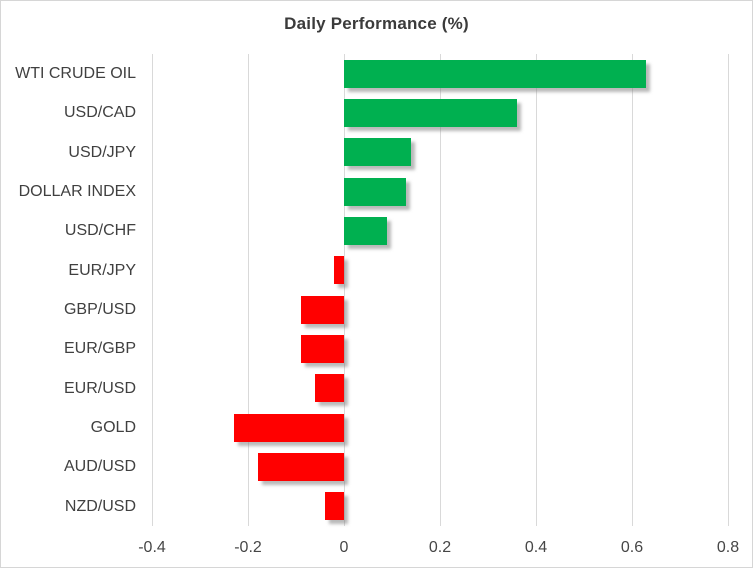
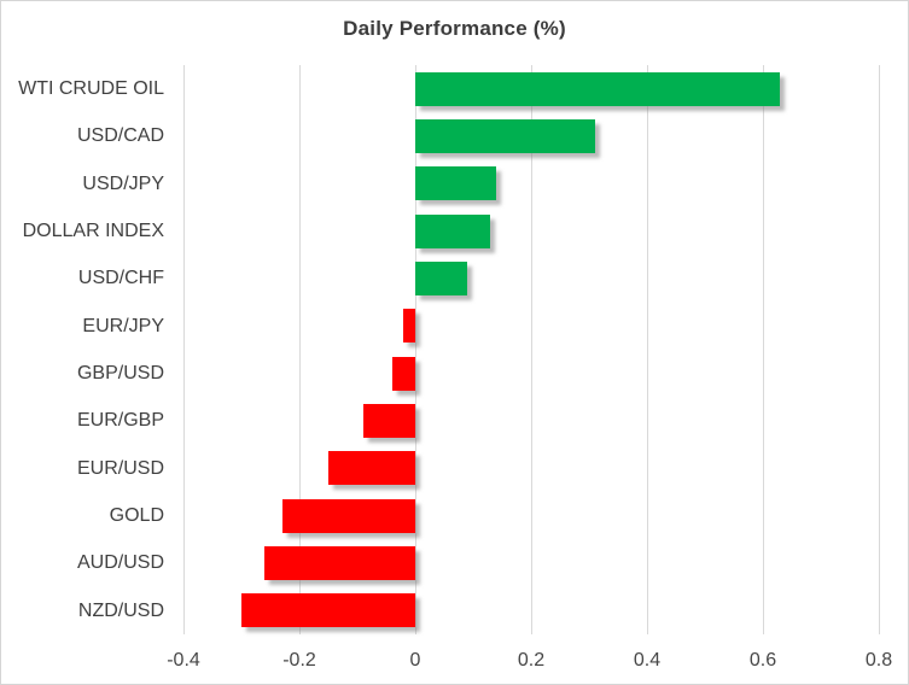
USD/CAD: 0.36 -> 0.31
GBP/USD: -0.09 -> -0.04
EUR/USD: -0.06 -> -0.15
AUD/USD: -0.18 -> -0.26
NZD/USD: -0.04 -> -0.30
